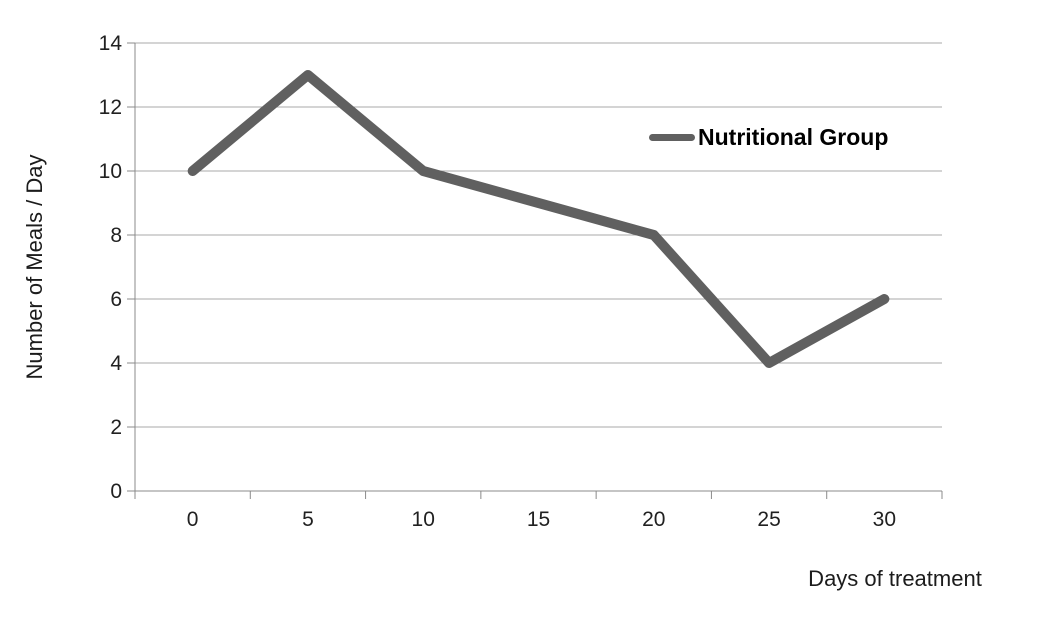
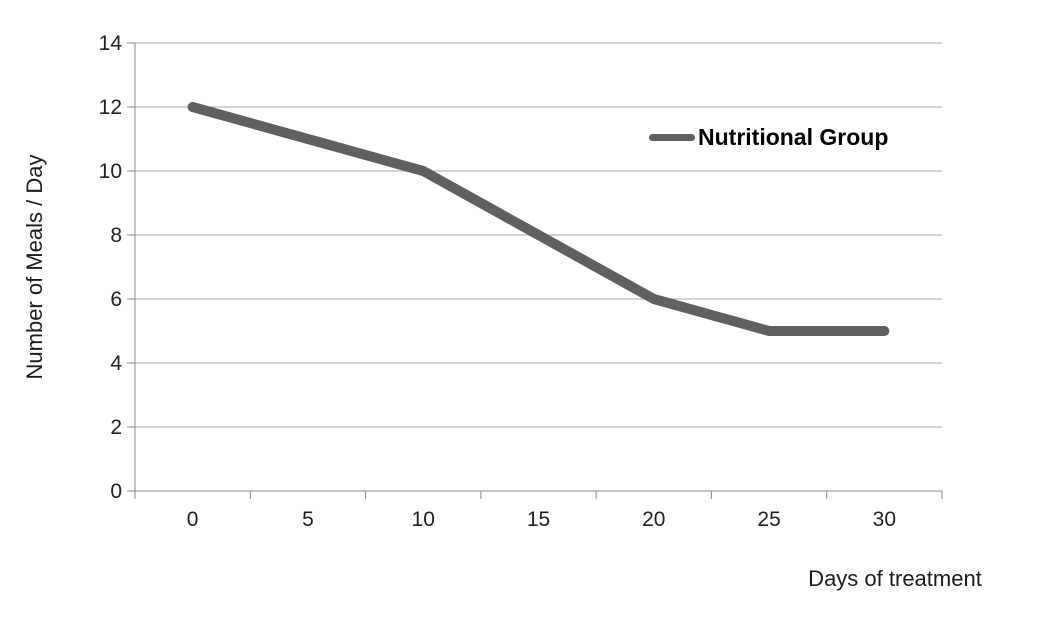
0: 10 -> 12
5: 13 -> 11
15: 9 -> 8
20: 8 -> 6
25: 4 -> 5
30: 6 -> 5
